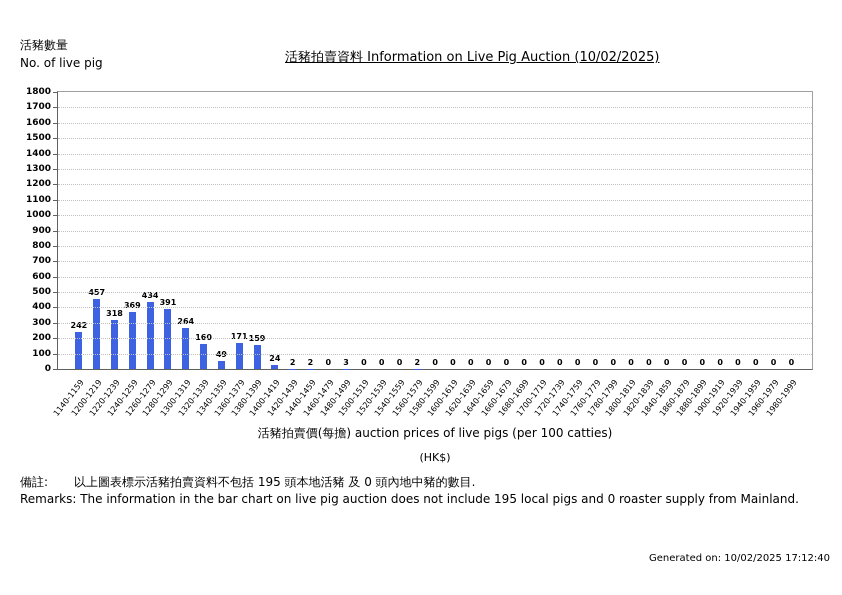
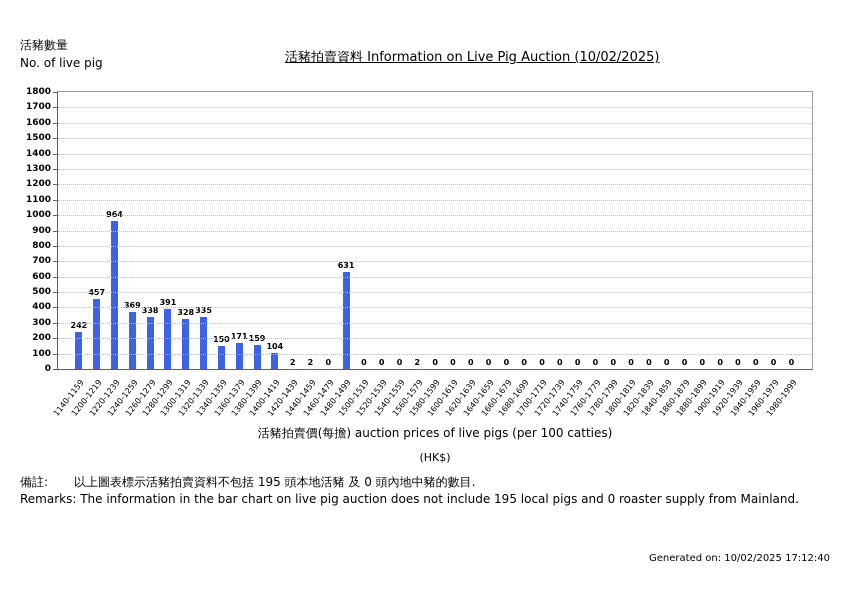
1220-1239: 318 -> 964
1260-1279: 434 -> 338
1300-1319: 264 -> 328
1320-1339: 160 -> 335
1340-1359: 49 -> 150
1400-1419: 24 -> 104
1480-1499: 3 -> 631
